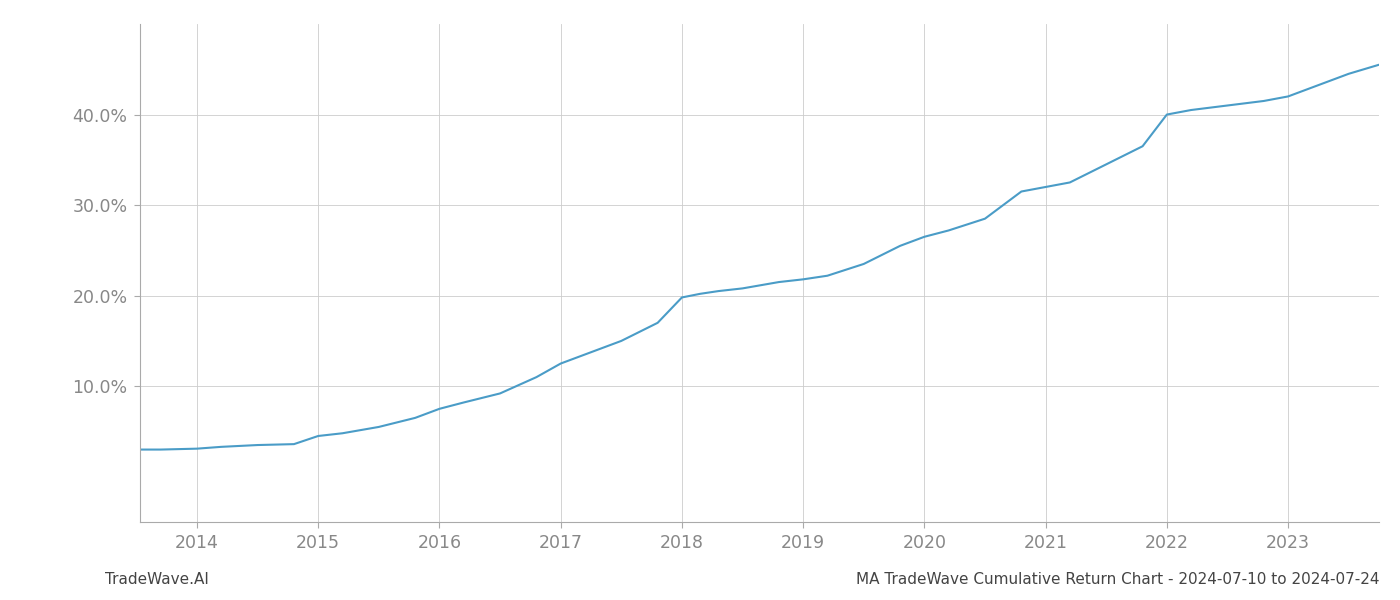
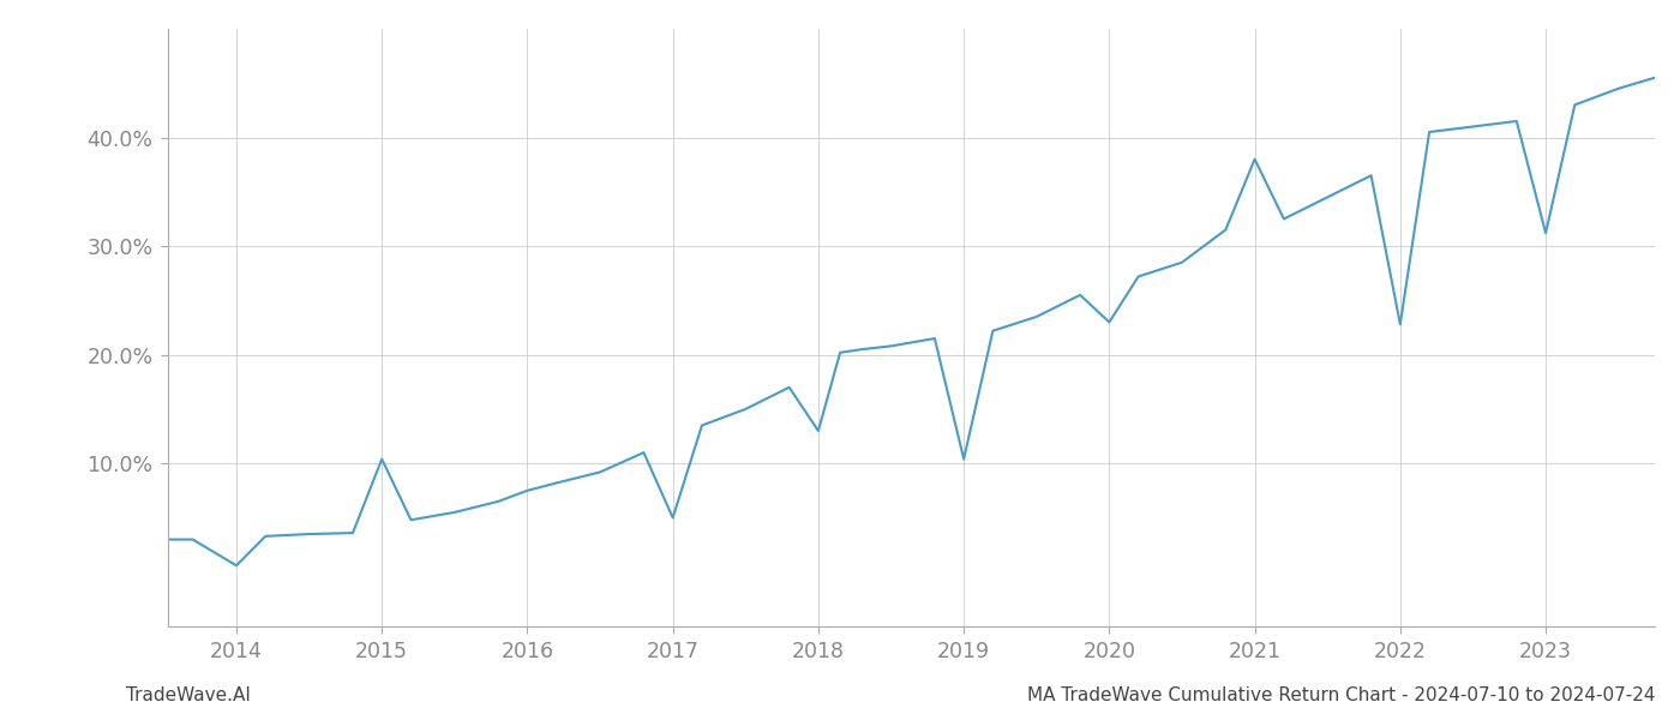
2014: 3.1% -> 0.6%
2015: 4.5% -> 10.4%
2017: 12.5% -> 5.0%
2018: 19.8% -> 13.0%
2019: 21.8% -> 10.4%
2020: 26.5% -> 23.0%
2021: 32.0% -> 38.0%
2022: 40.0% -> 22.8%
2023: 42.0% -> 31.2%
